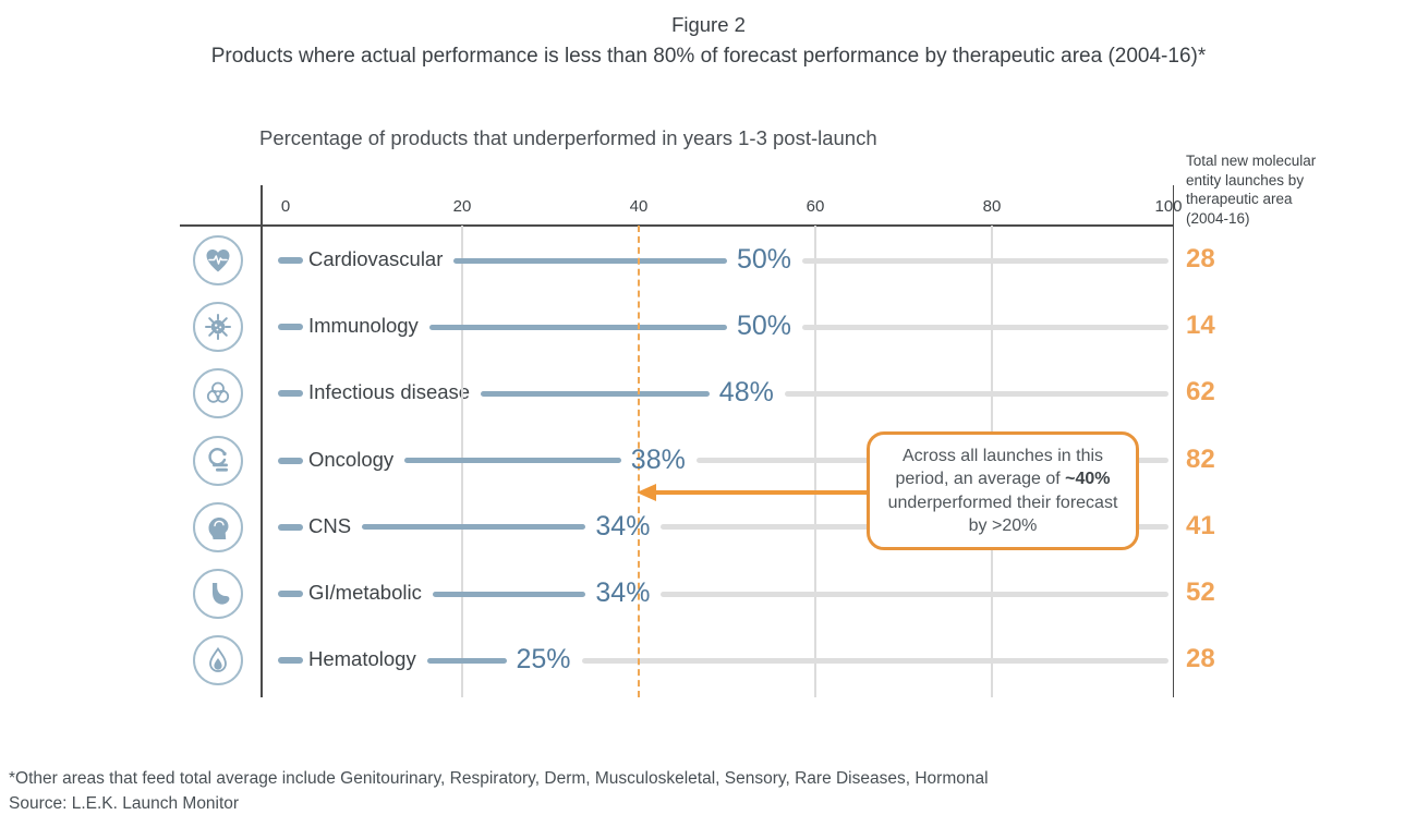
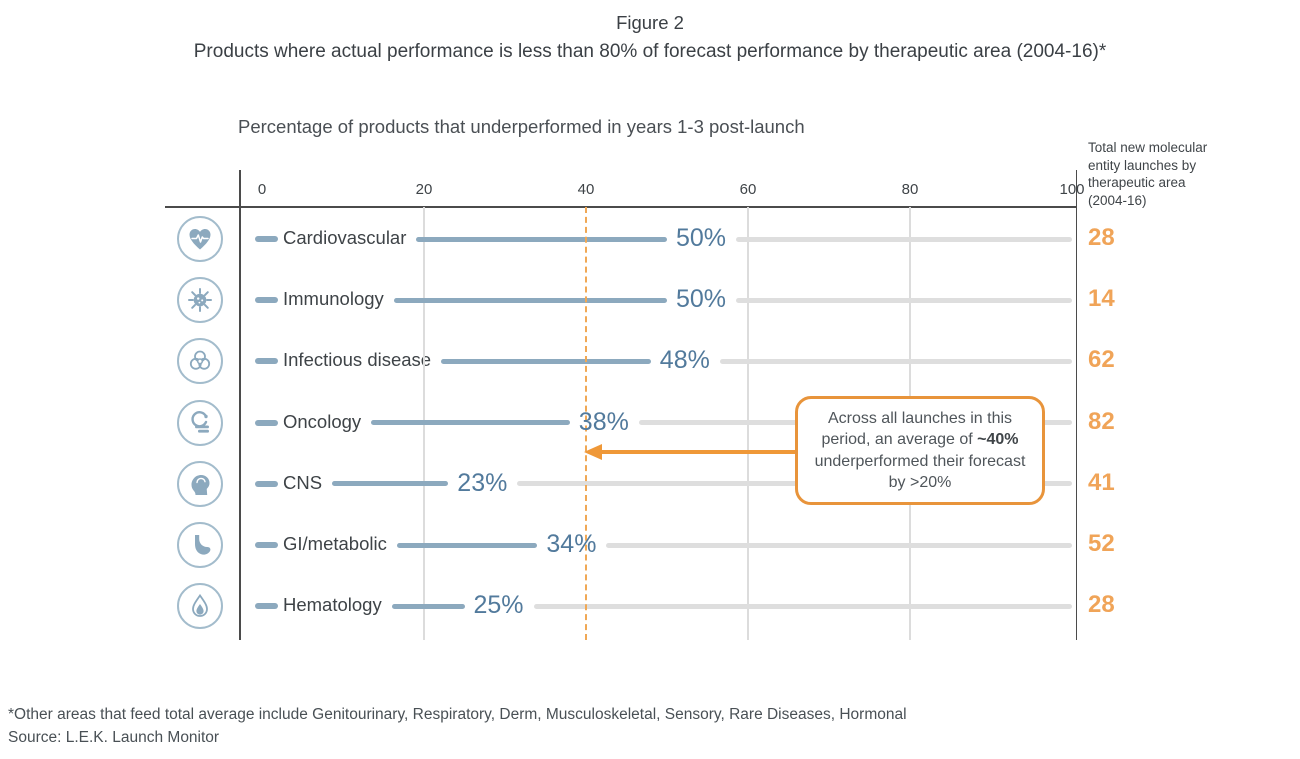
CNS: 34% -> 23%
